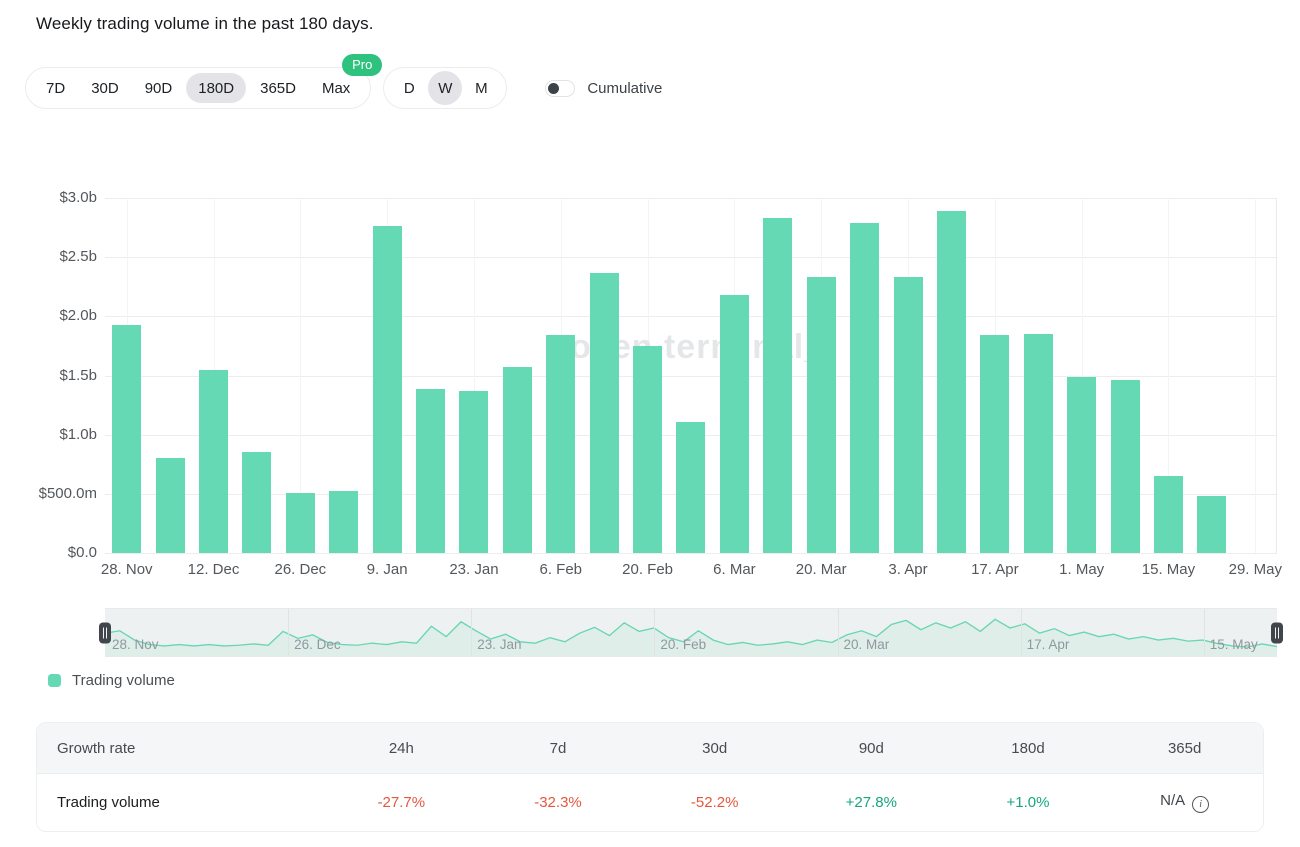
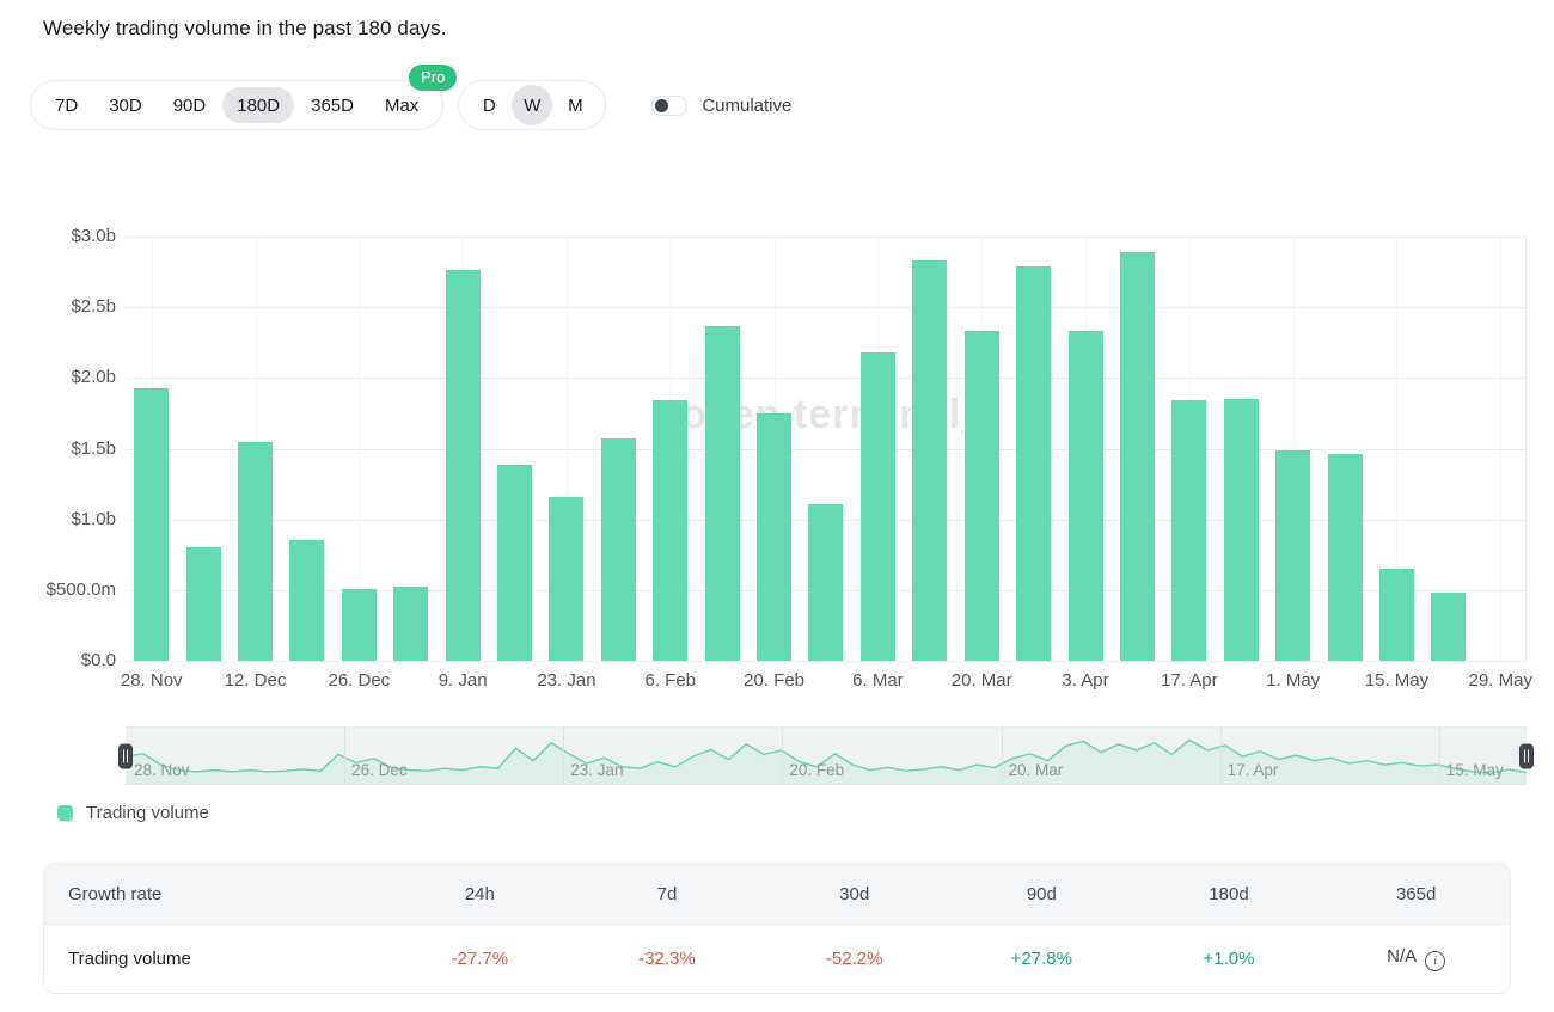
23. Jan: $1.37b -> $1.16b
